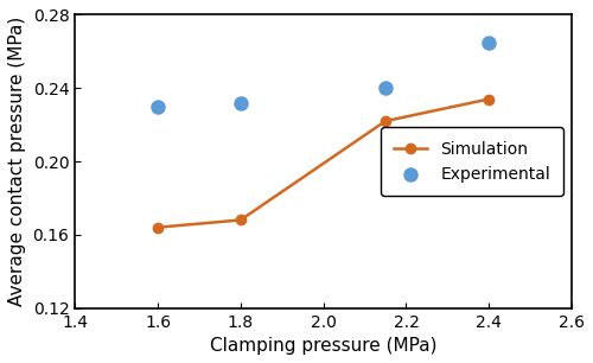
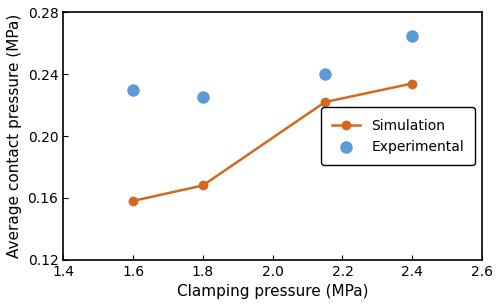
Simulation/1.6: 0.164 -> 0.158
Experimental/1.8: 0.232 -> 0.225
